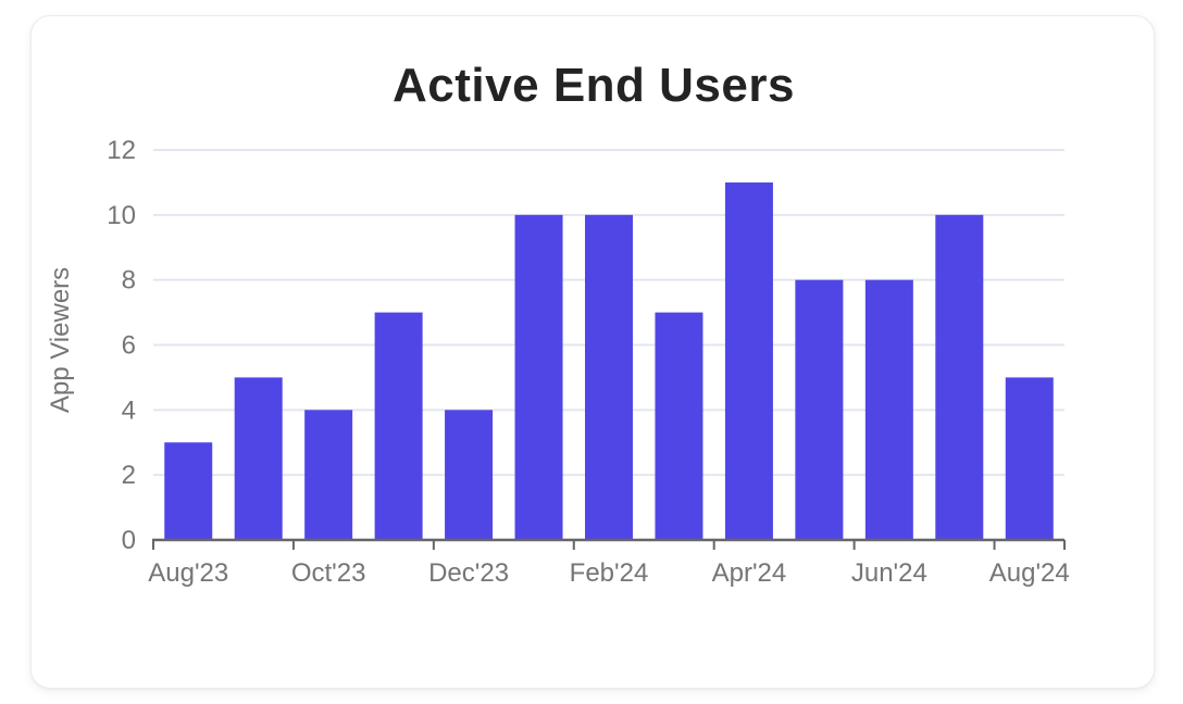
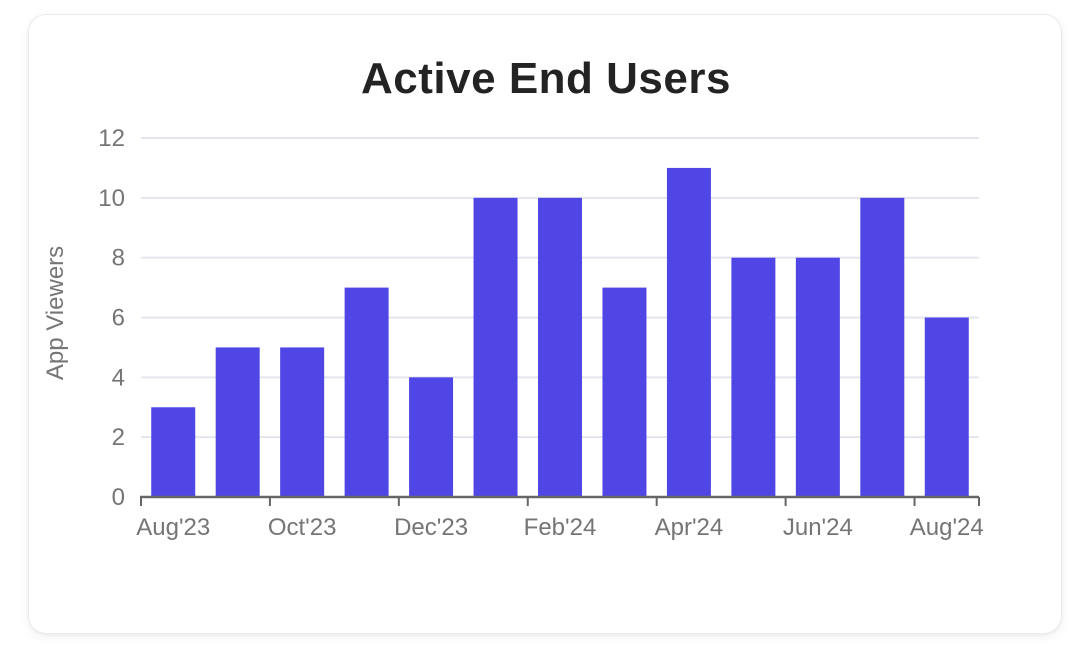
Oct'23: 4 -> 5
Aug'24: 5 -> 6
